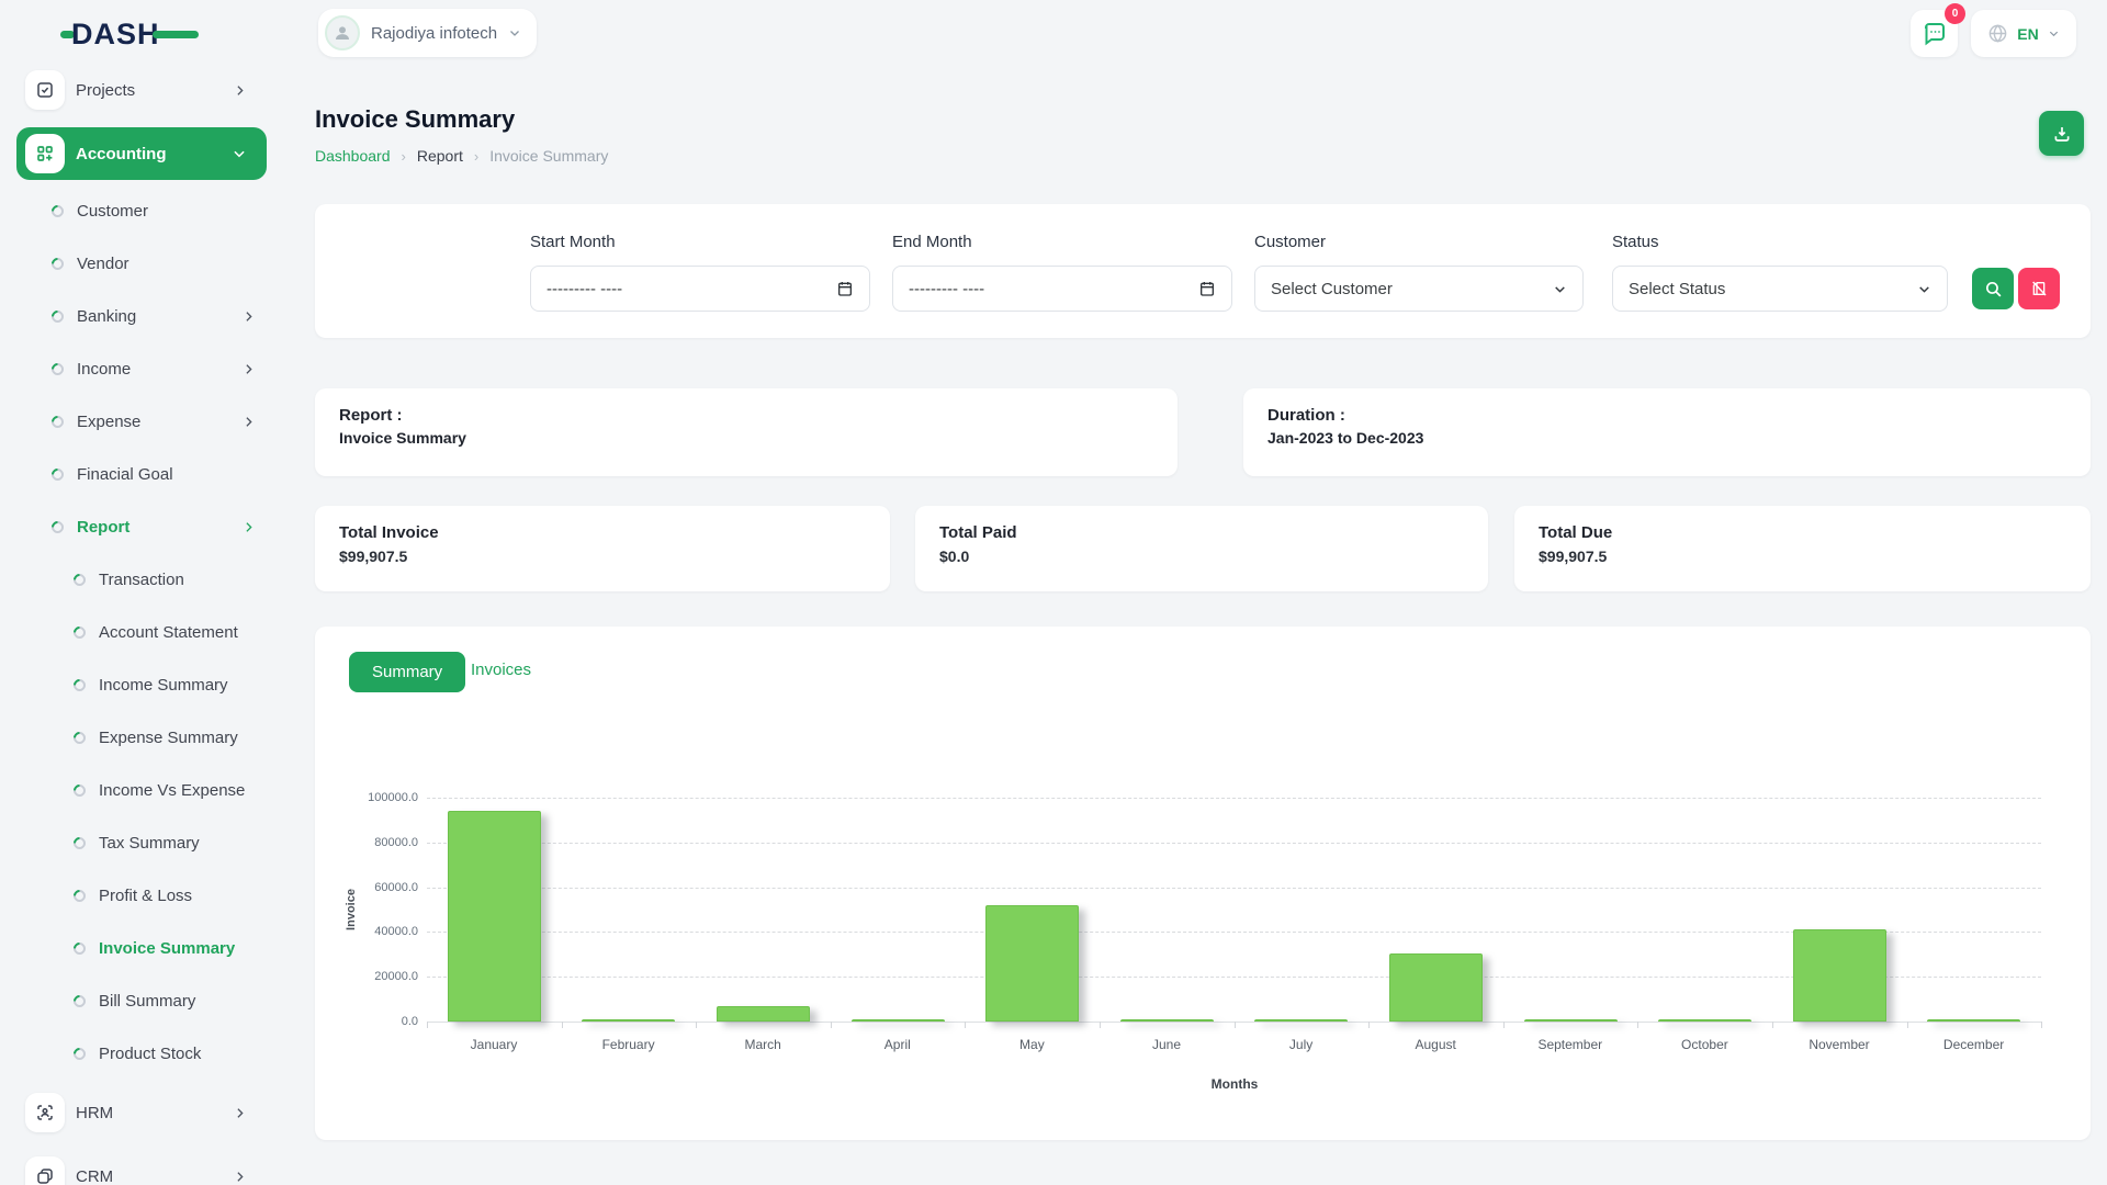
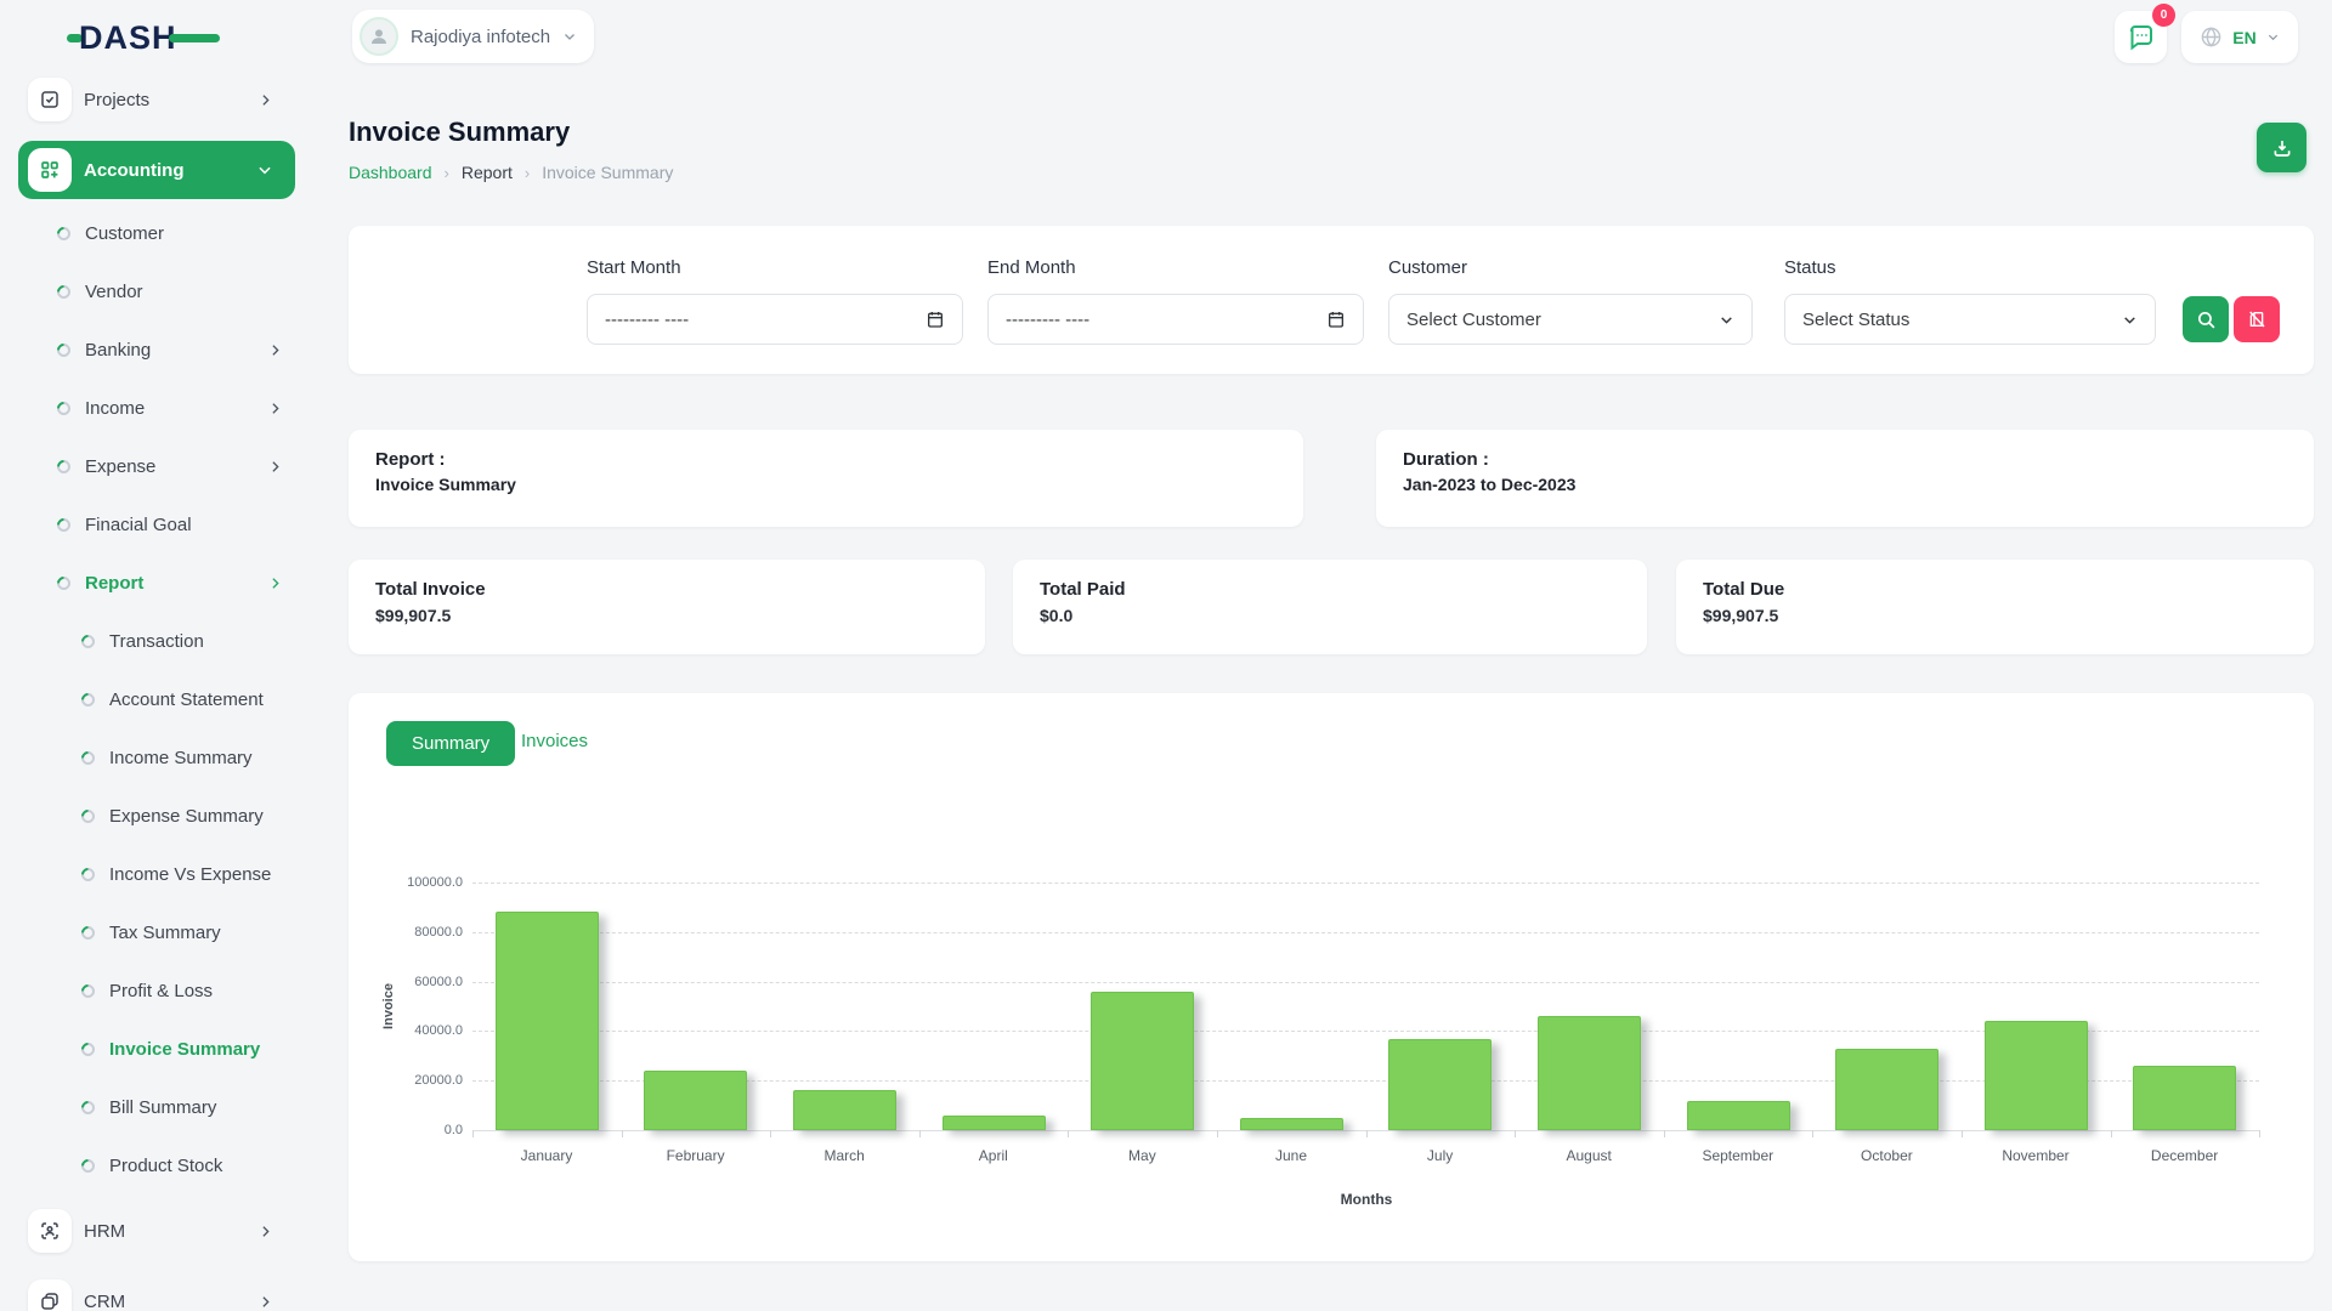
January: 94000 -> 88000
February: 1000 -> 24000
March: 7000 -> 16000
April: 1000 -> 6000
May: 52000 -> 56000
June: 1000 -> 5000
July: 1000 -> 37000
August: 30000 -> 46000
September: 1000 -> 12000
October: 1000 -> 33000
November: 41000 -> 44000
December: 1000 -> 26000
